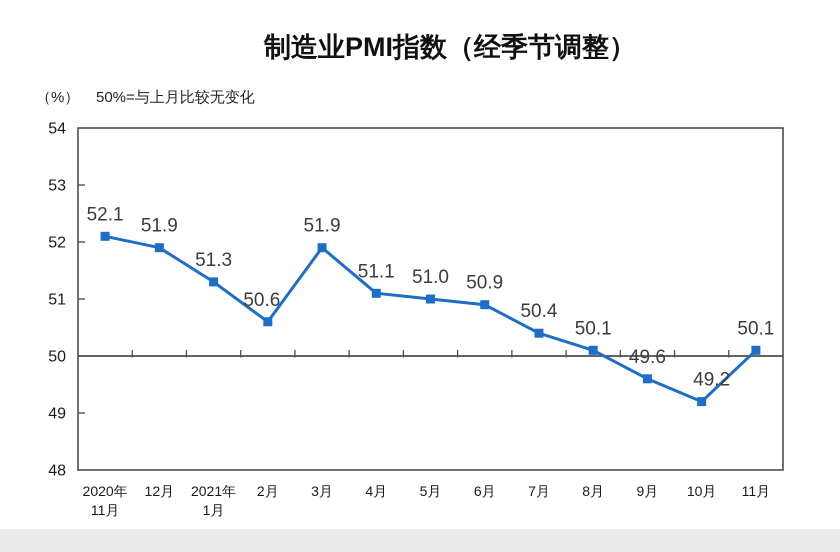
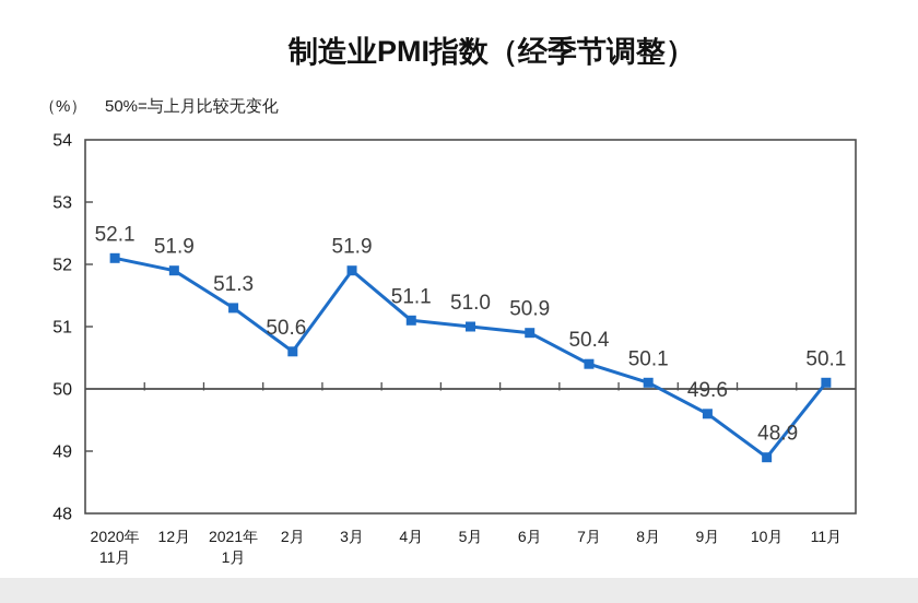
10月: 49.2 -> 48.9
